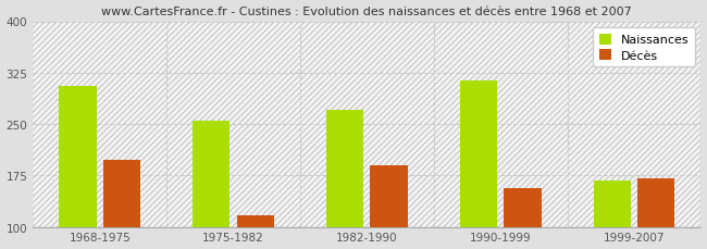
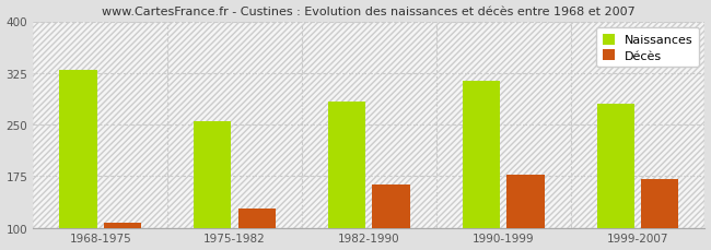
Naissances/1968-1975: 306 -> 330
Décès/1968-1975: 198 -> 108
Décès/1975-1982: 116 -> 128
Naissances/1982-1990: 270 -> 283
Décès/1982-1990: 190 -> 163
Décès/1990-1999: 156 -> 177
Naissances/1999-2007: 168 -> 280
